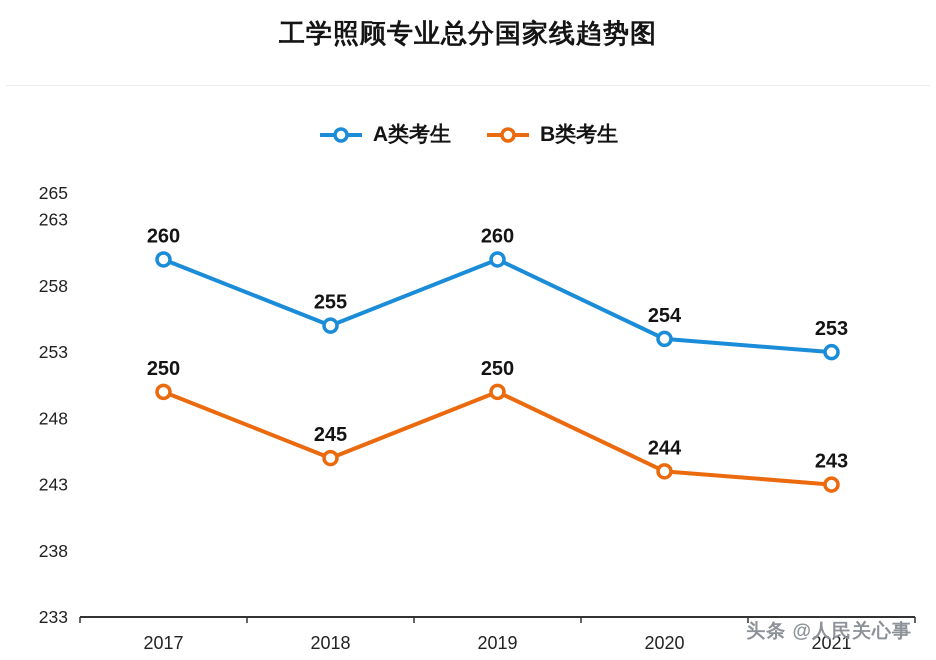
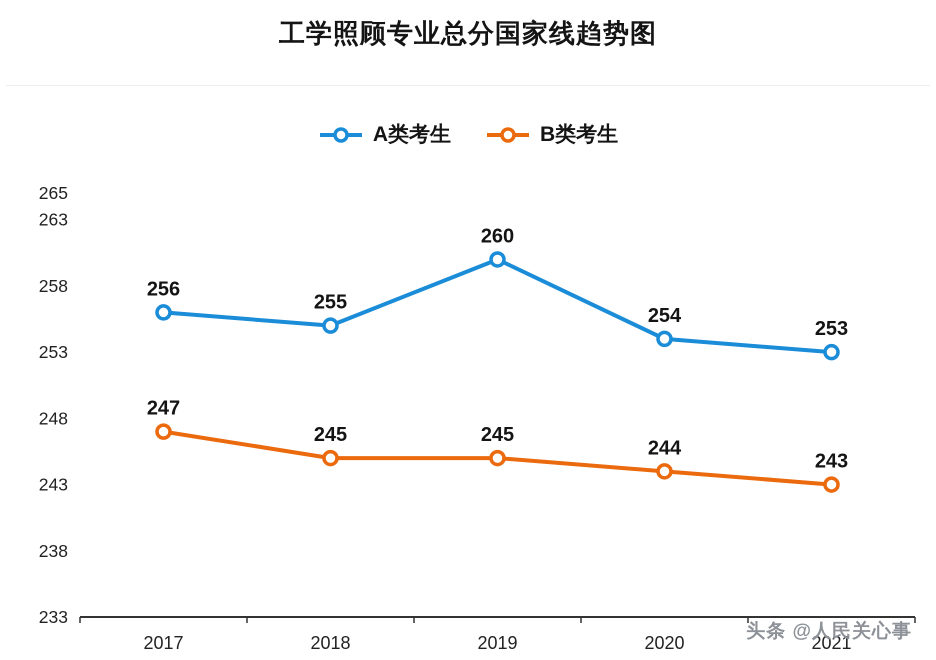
A类考生/2017: 260 -> 256
B类考生/2017: 250 -> 247
B类考生/2019: 250 -> 245
